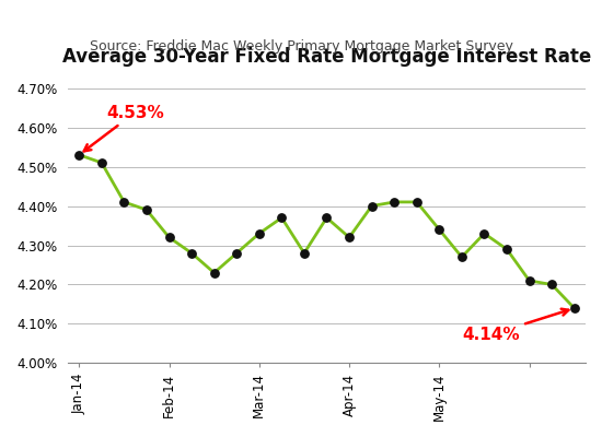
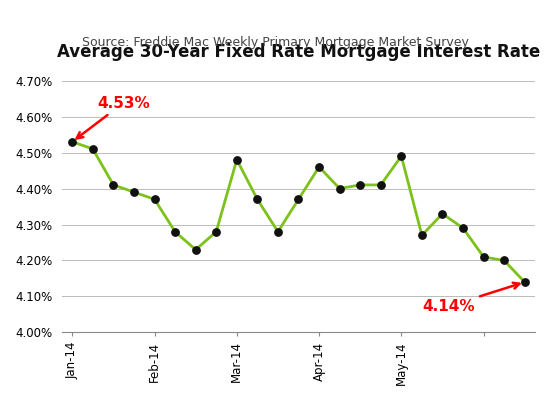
Feb-14: 4.32% -> 4.37%
Mar-14: 4.33% -> 4.48%
Apr-14: 4.32% -> 4.46%
May-14: 4.34% -> 4.49%
